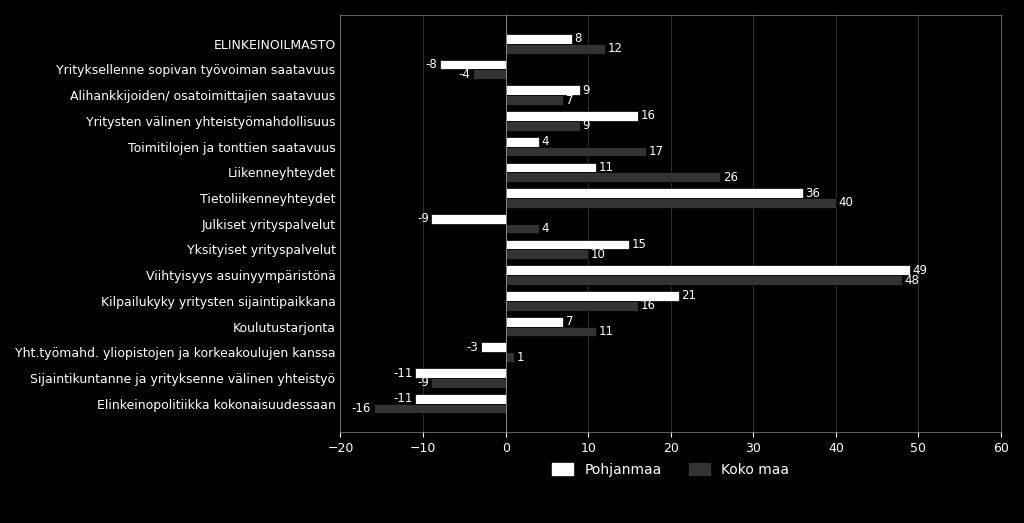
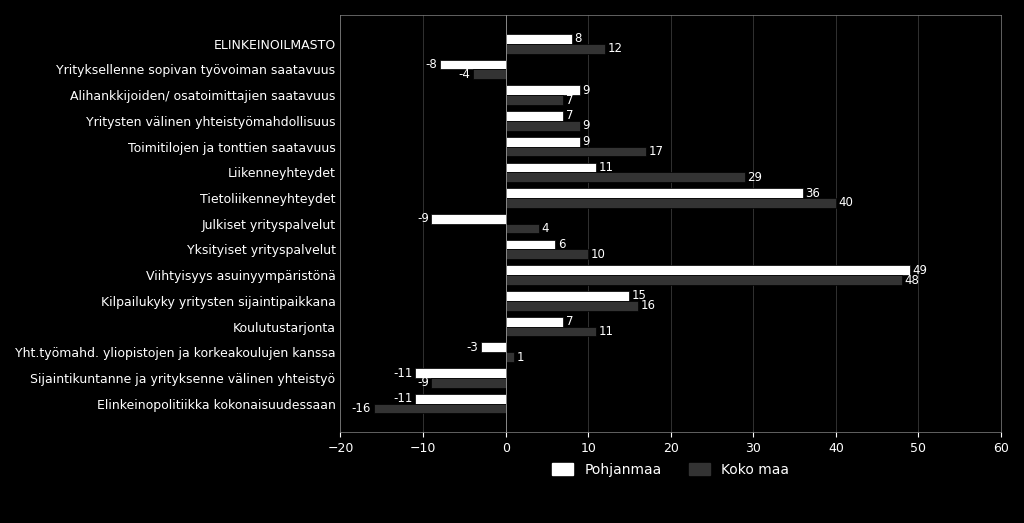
Pohjanmaa/Yritysten välinen yhteistyömahdollisuus: 16 -> 7
Pohjanmaa/Toimitilojen ja tonttien saatavuus: 4 -> 9
Koko maa/Liikenneyhteydet: 26 -> 29
Pohjanmaa/Yksityiset yrityspalvelut: 15 -> 6
Pohjanmaa/Kilpailukyky yritysten sijaintipaikkana: 21 -> 15
